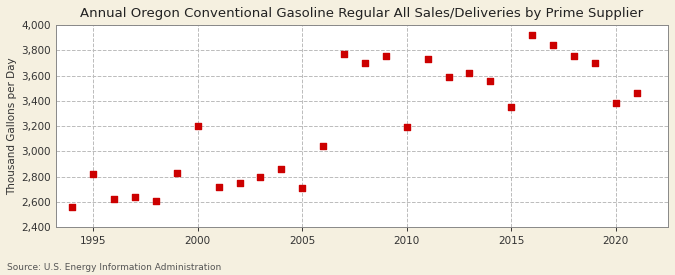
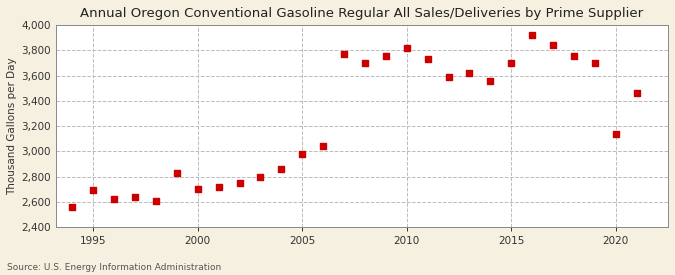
1995: 2,820 -> 2,690
2000: 3,200 -> 2,700
2005: 2,710 -> 2,980
2010: 3,190 -> 3,820
2015: 3,350 -> 3,700
2020: 3,380 -> 3,140
